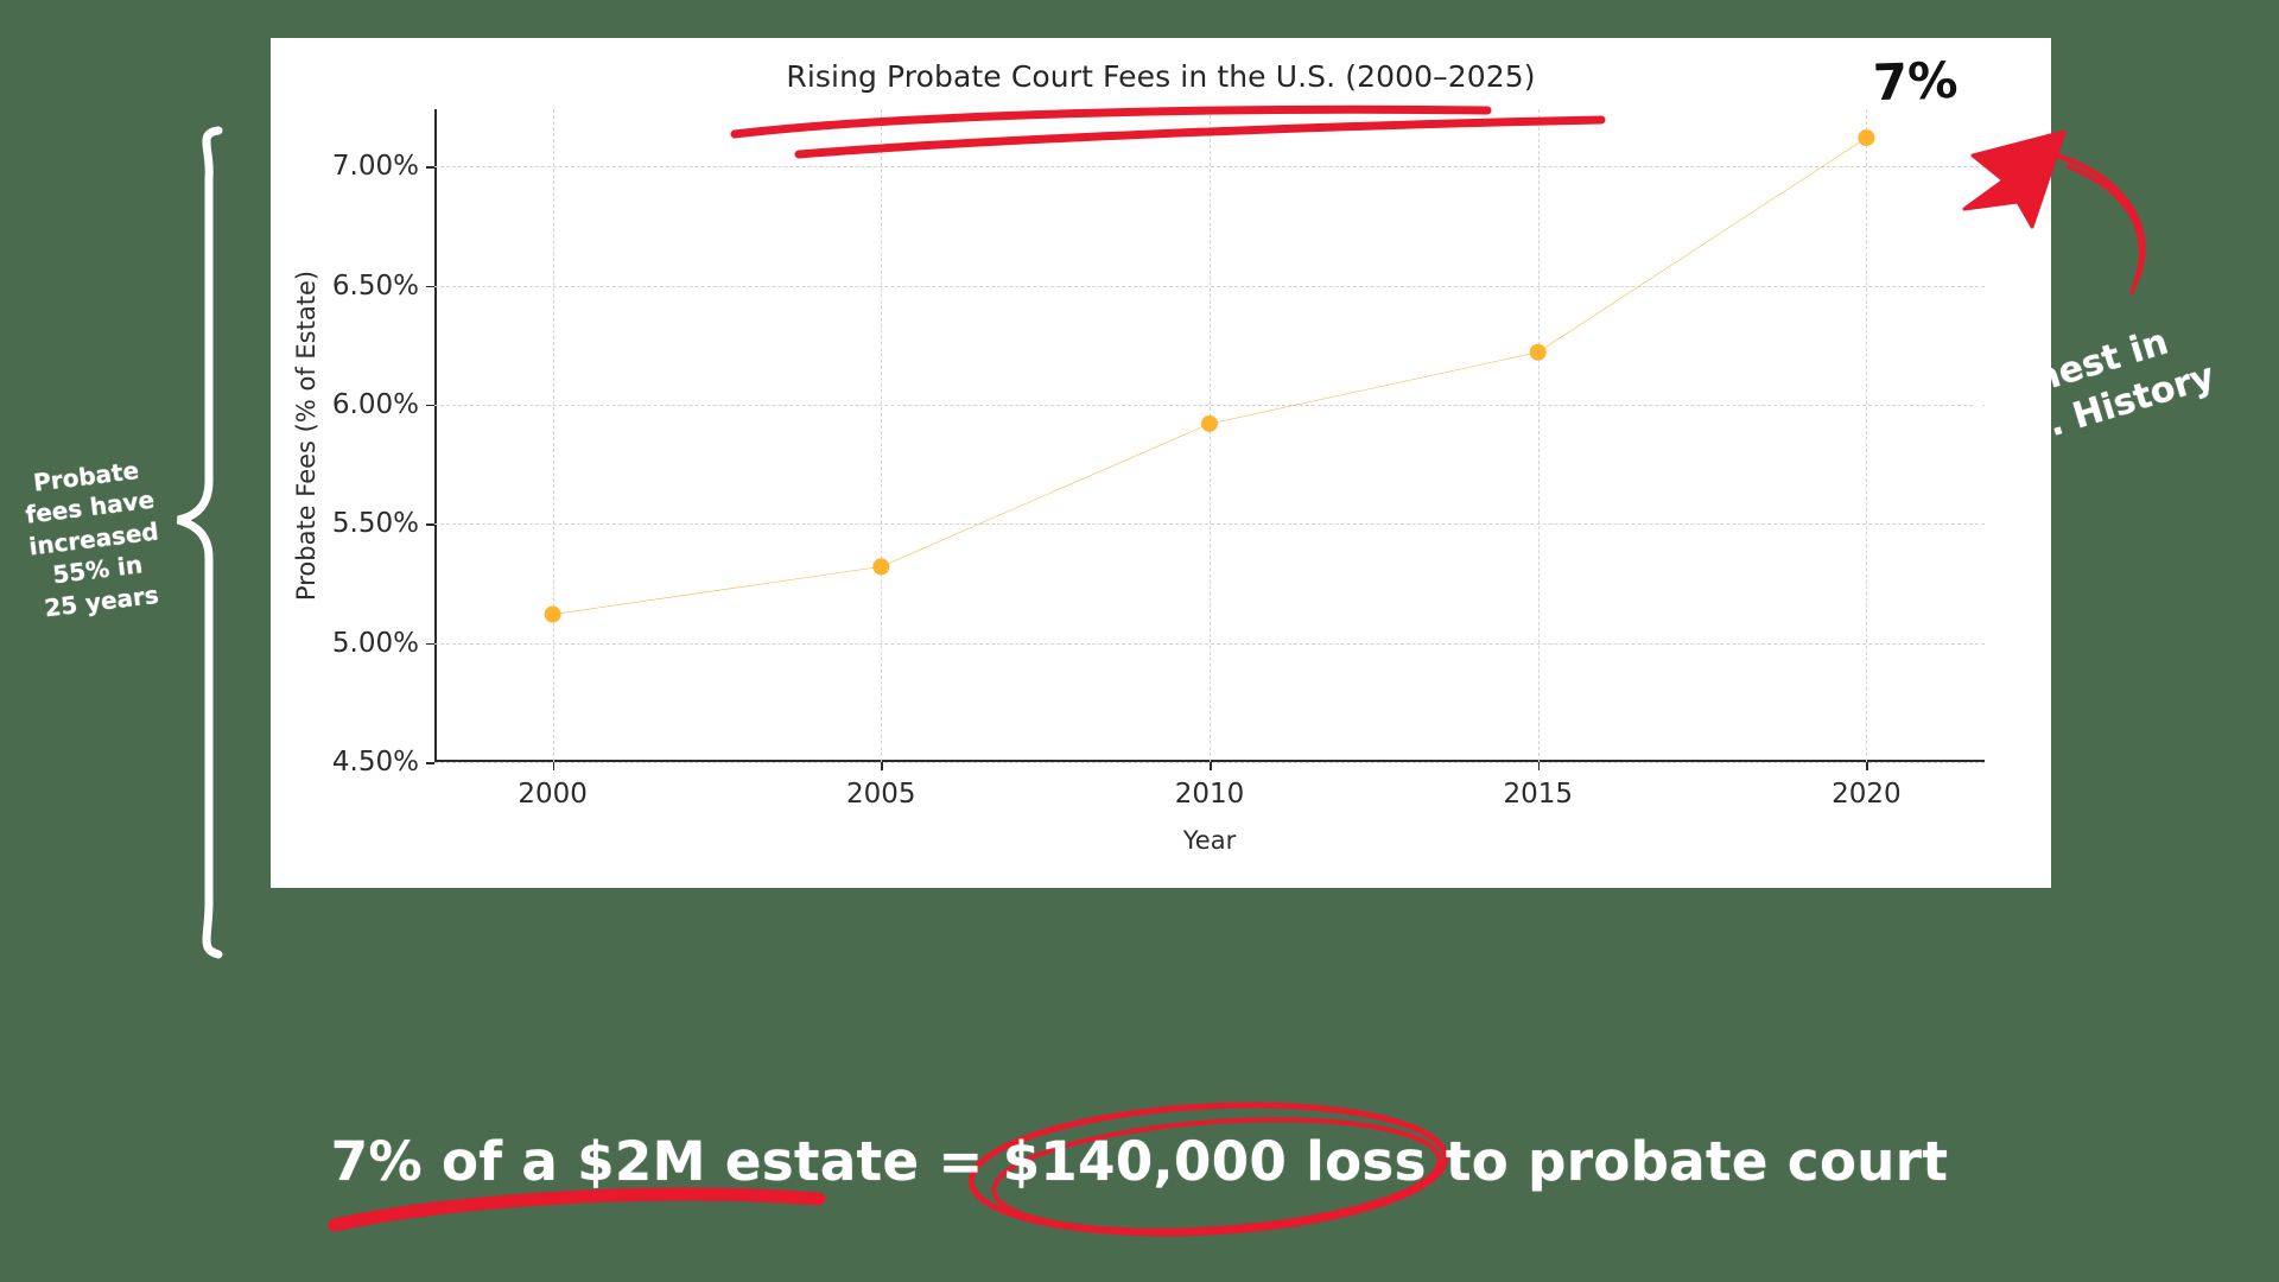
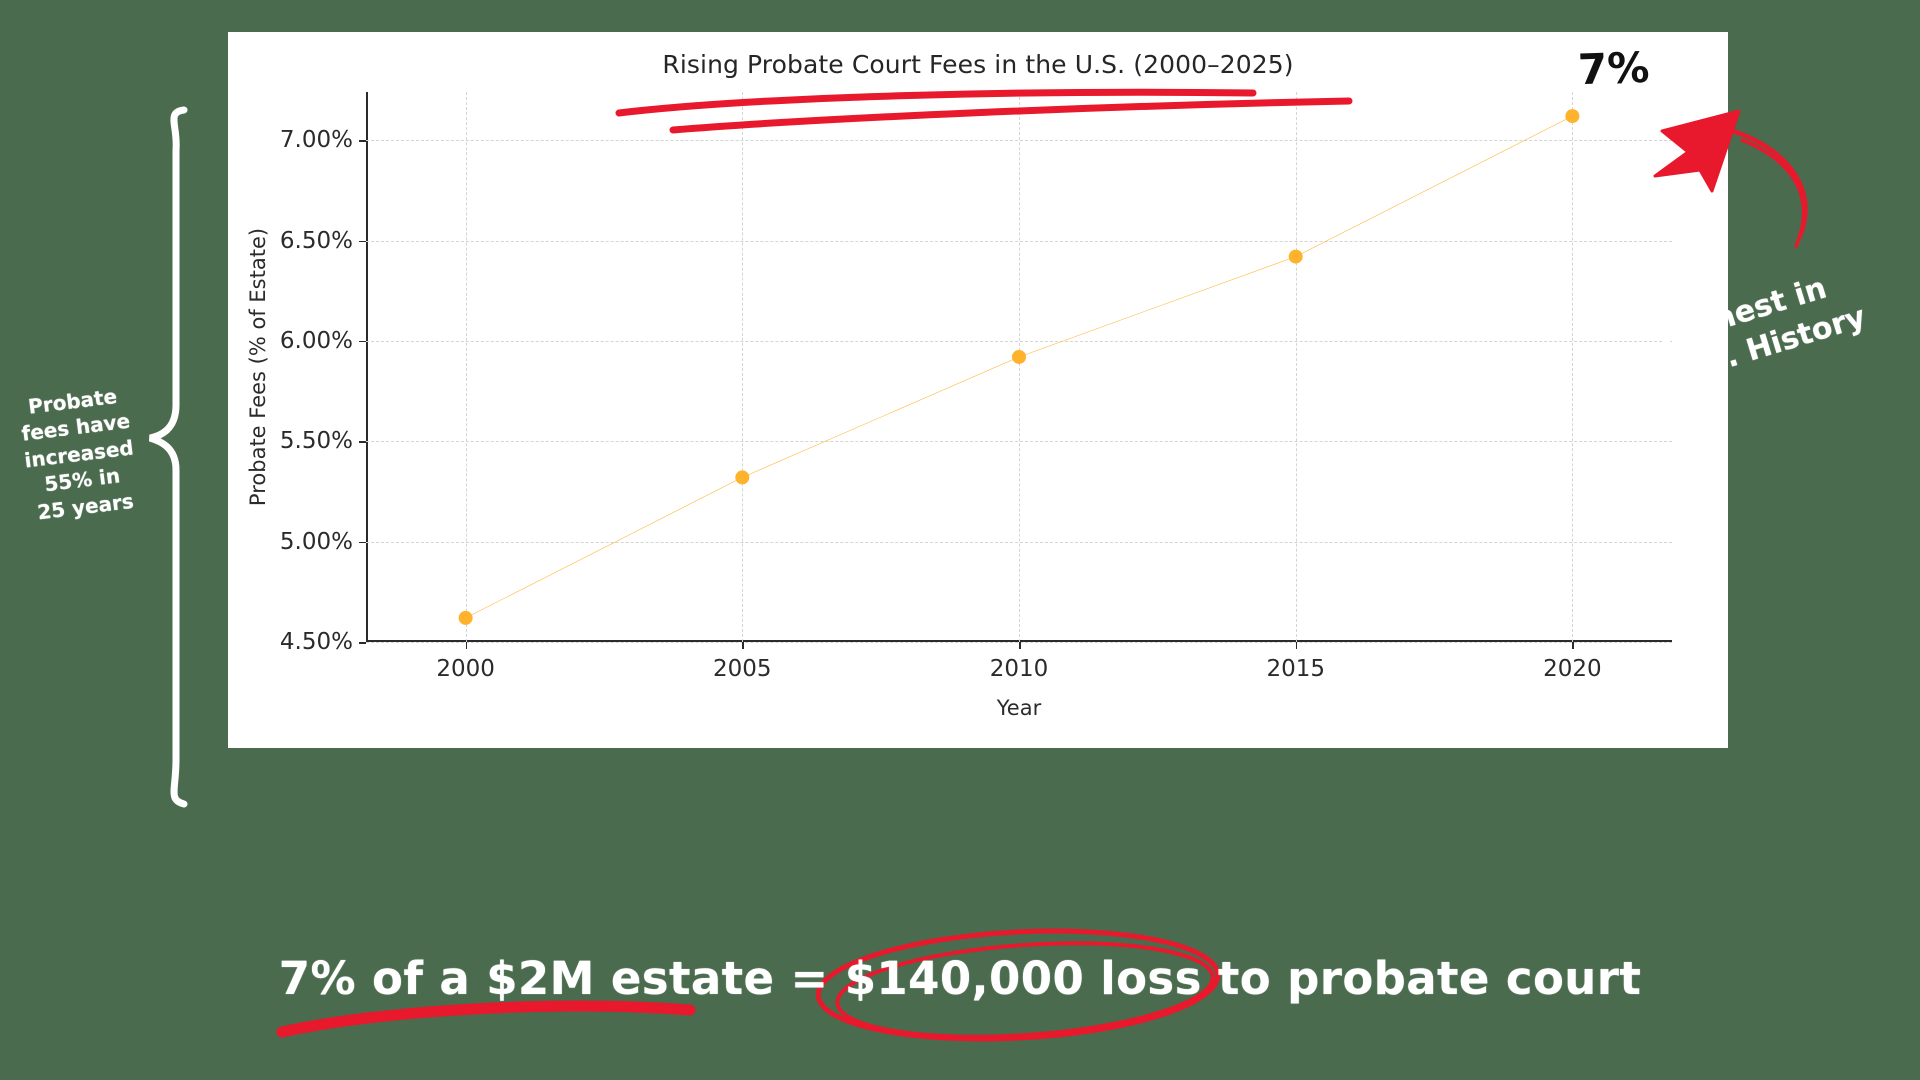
2000: 5.0% -> 4.5%
2015: 6.1% -> 6.3%
